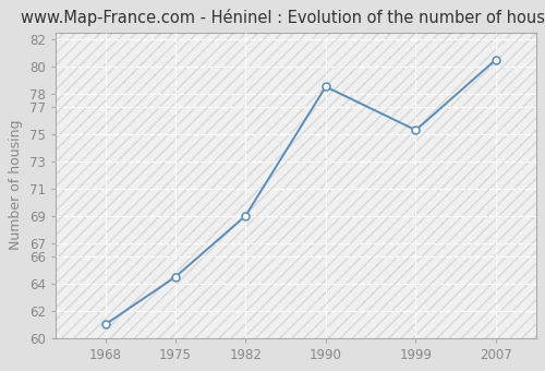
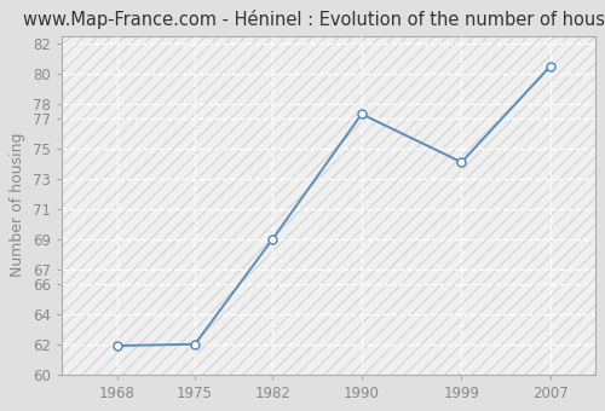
1968: 61.0 -> 61.9
1975: 64.5 -> 62.0
1990: 78.5 -> 77.3
1999: 75.3 -> 74.1
